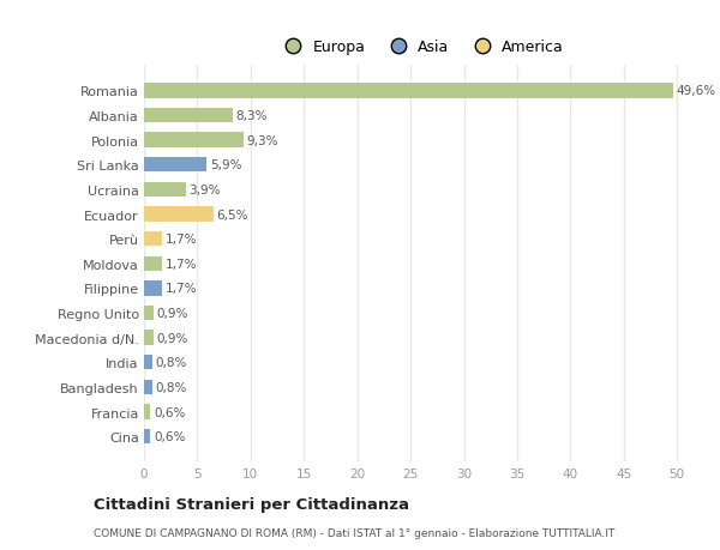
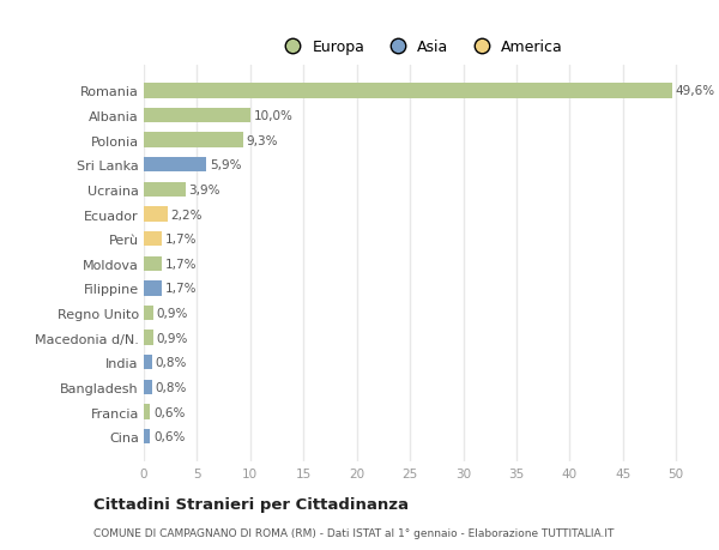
Albania: 8,3% -> 10,0%
Ecuador: 6,5% -> 2,2%
